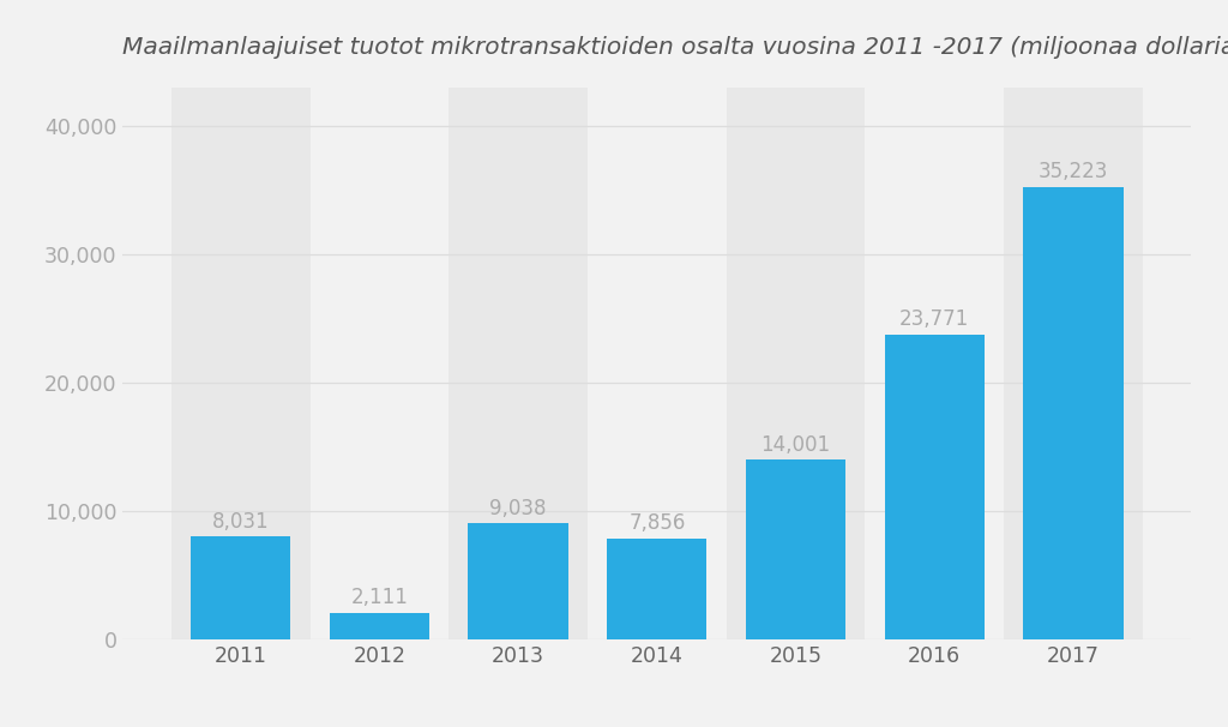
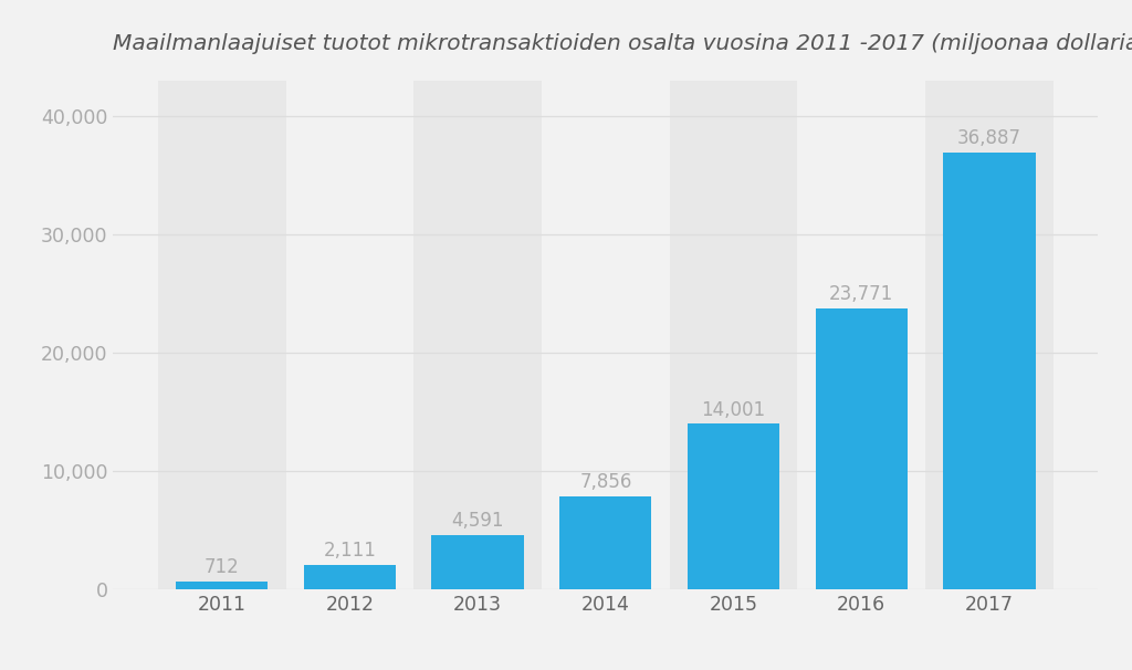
2011: 8,031 -> 712
2013: 9,038 -> 4,591
2017: 35,223 -> 36,887
